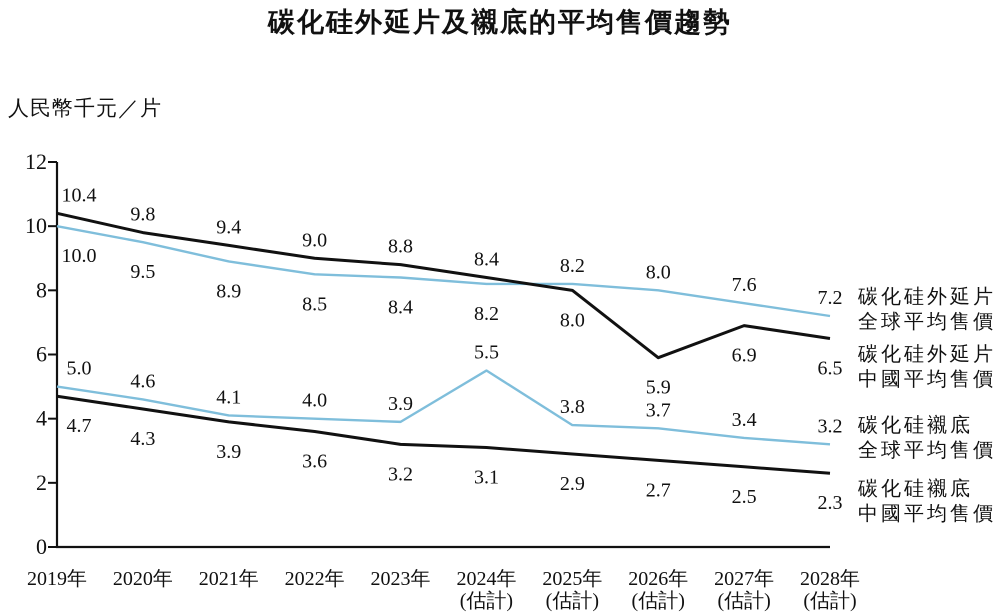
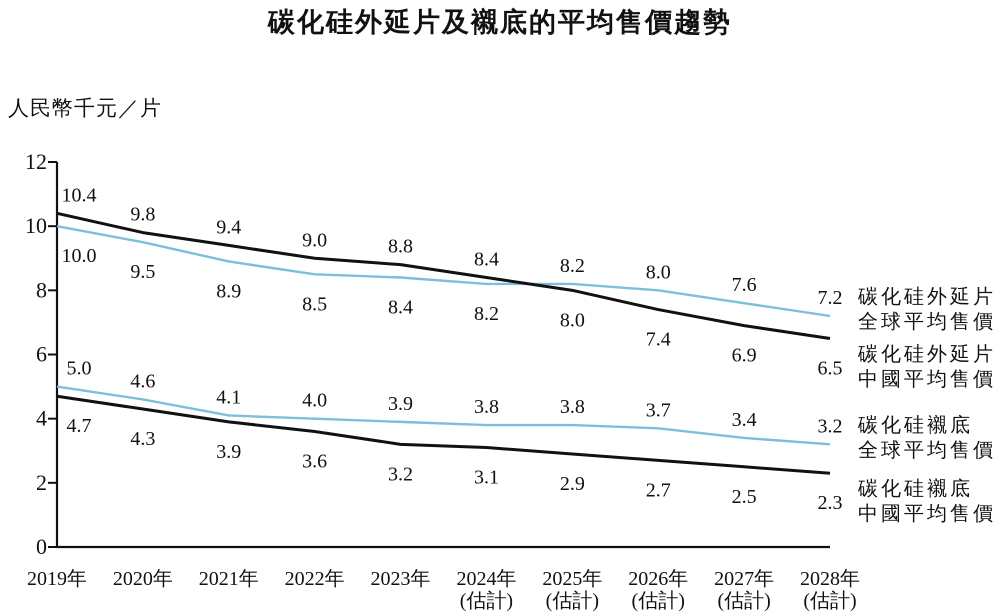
碳化硅襯底全球平均售價/2024年: 5.5 -> 3.8
碳化硅外延片中國平均售價/2026年: 5.9 -> 7.4
